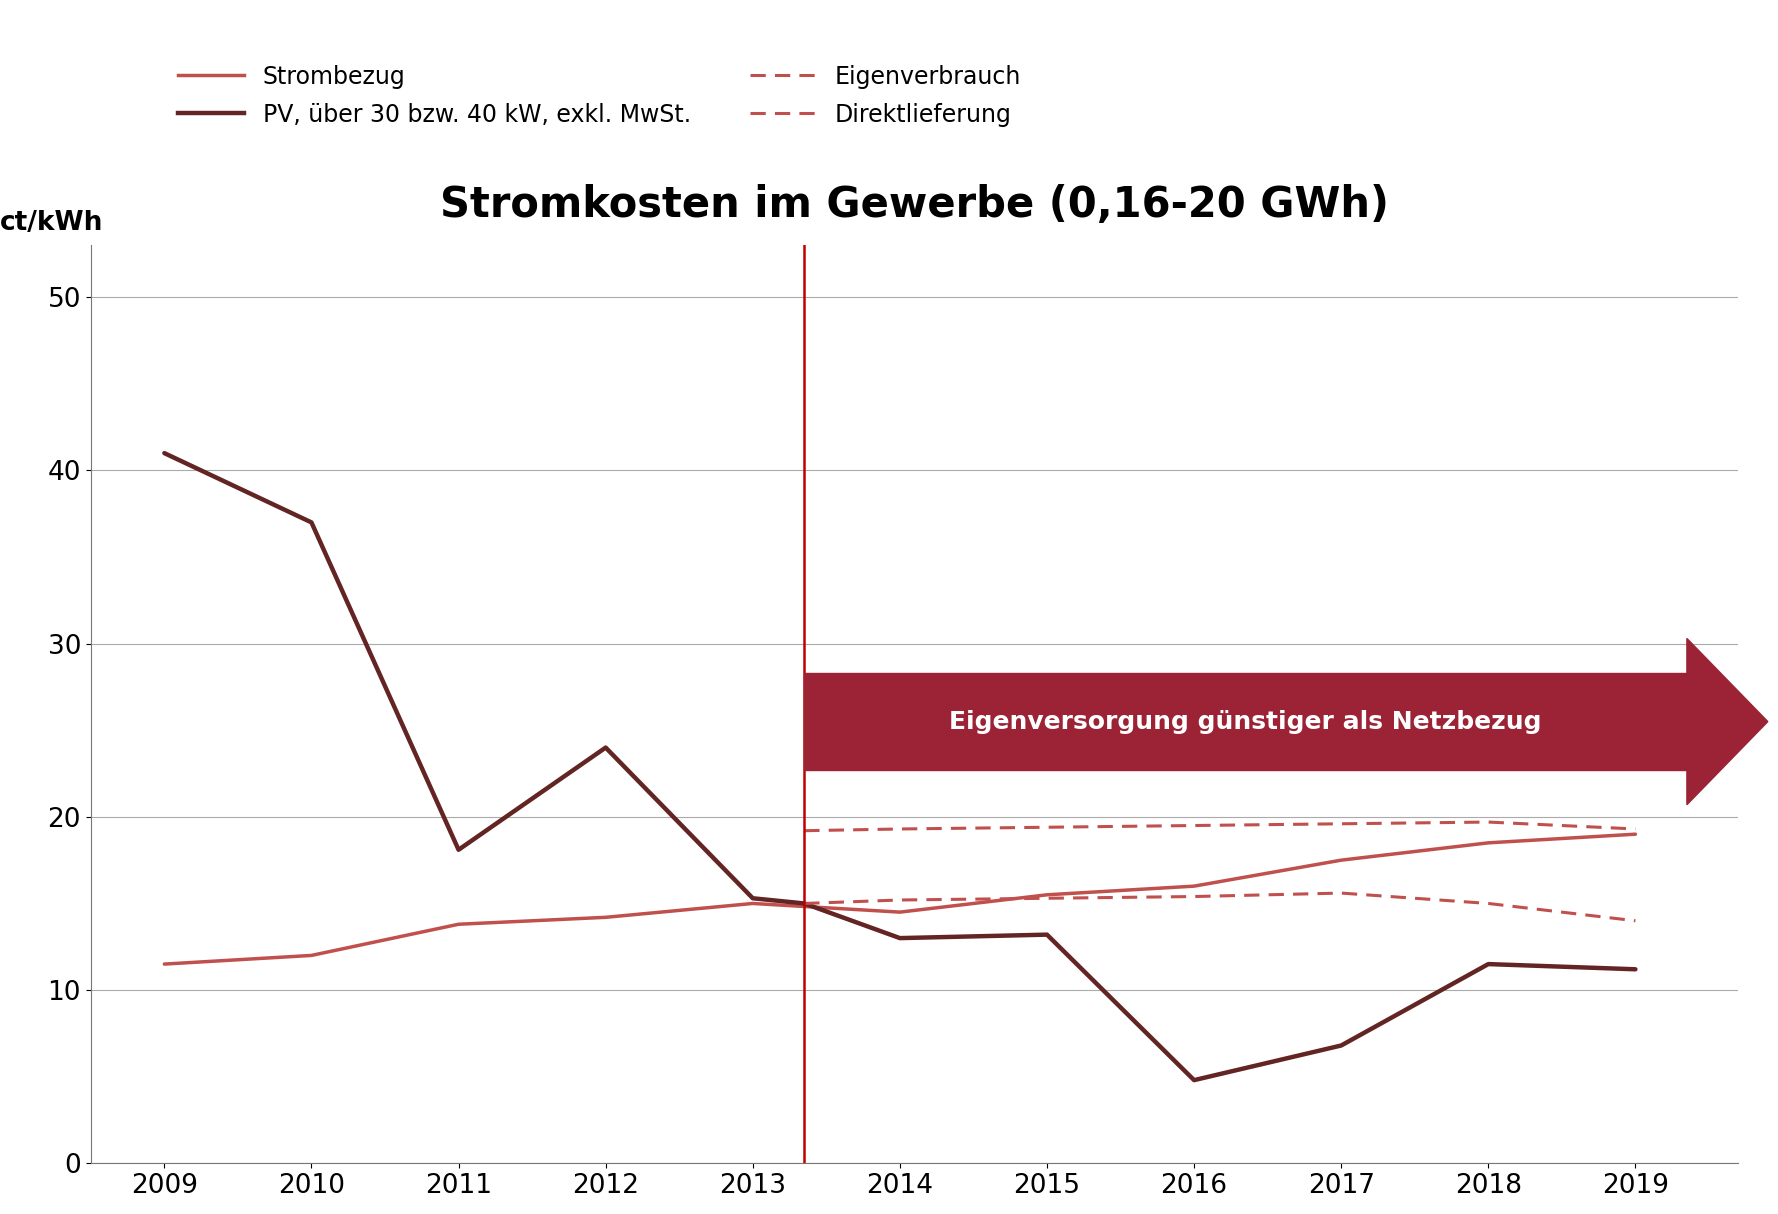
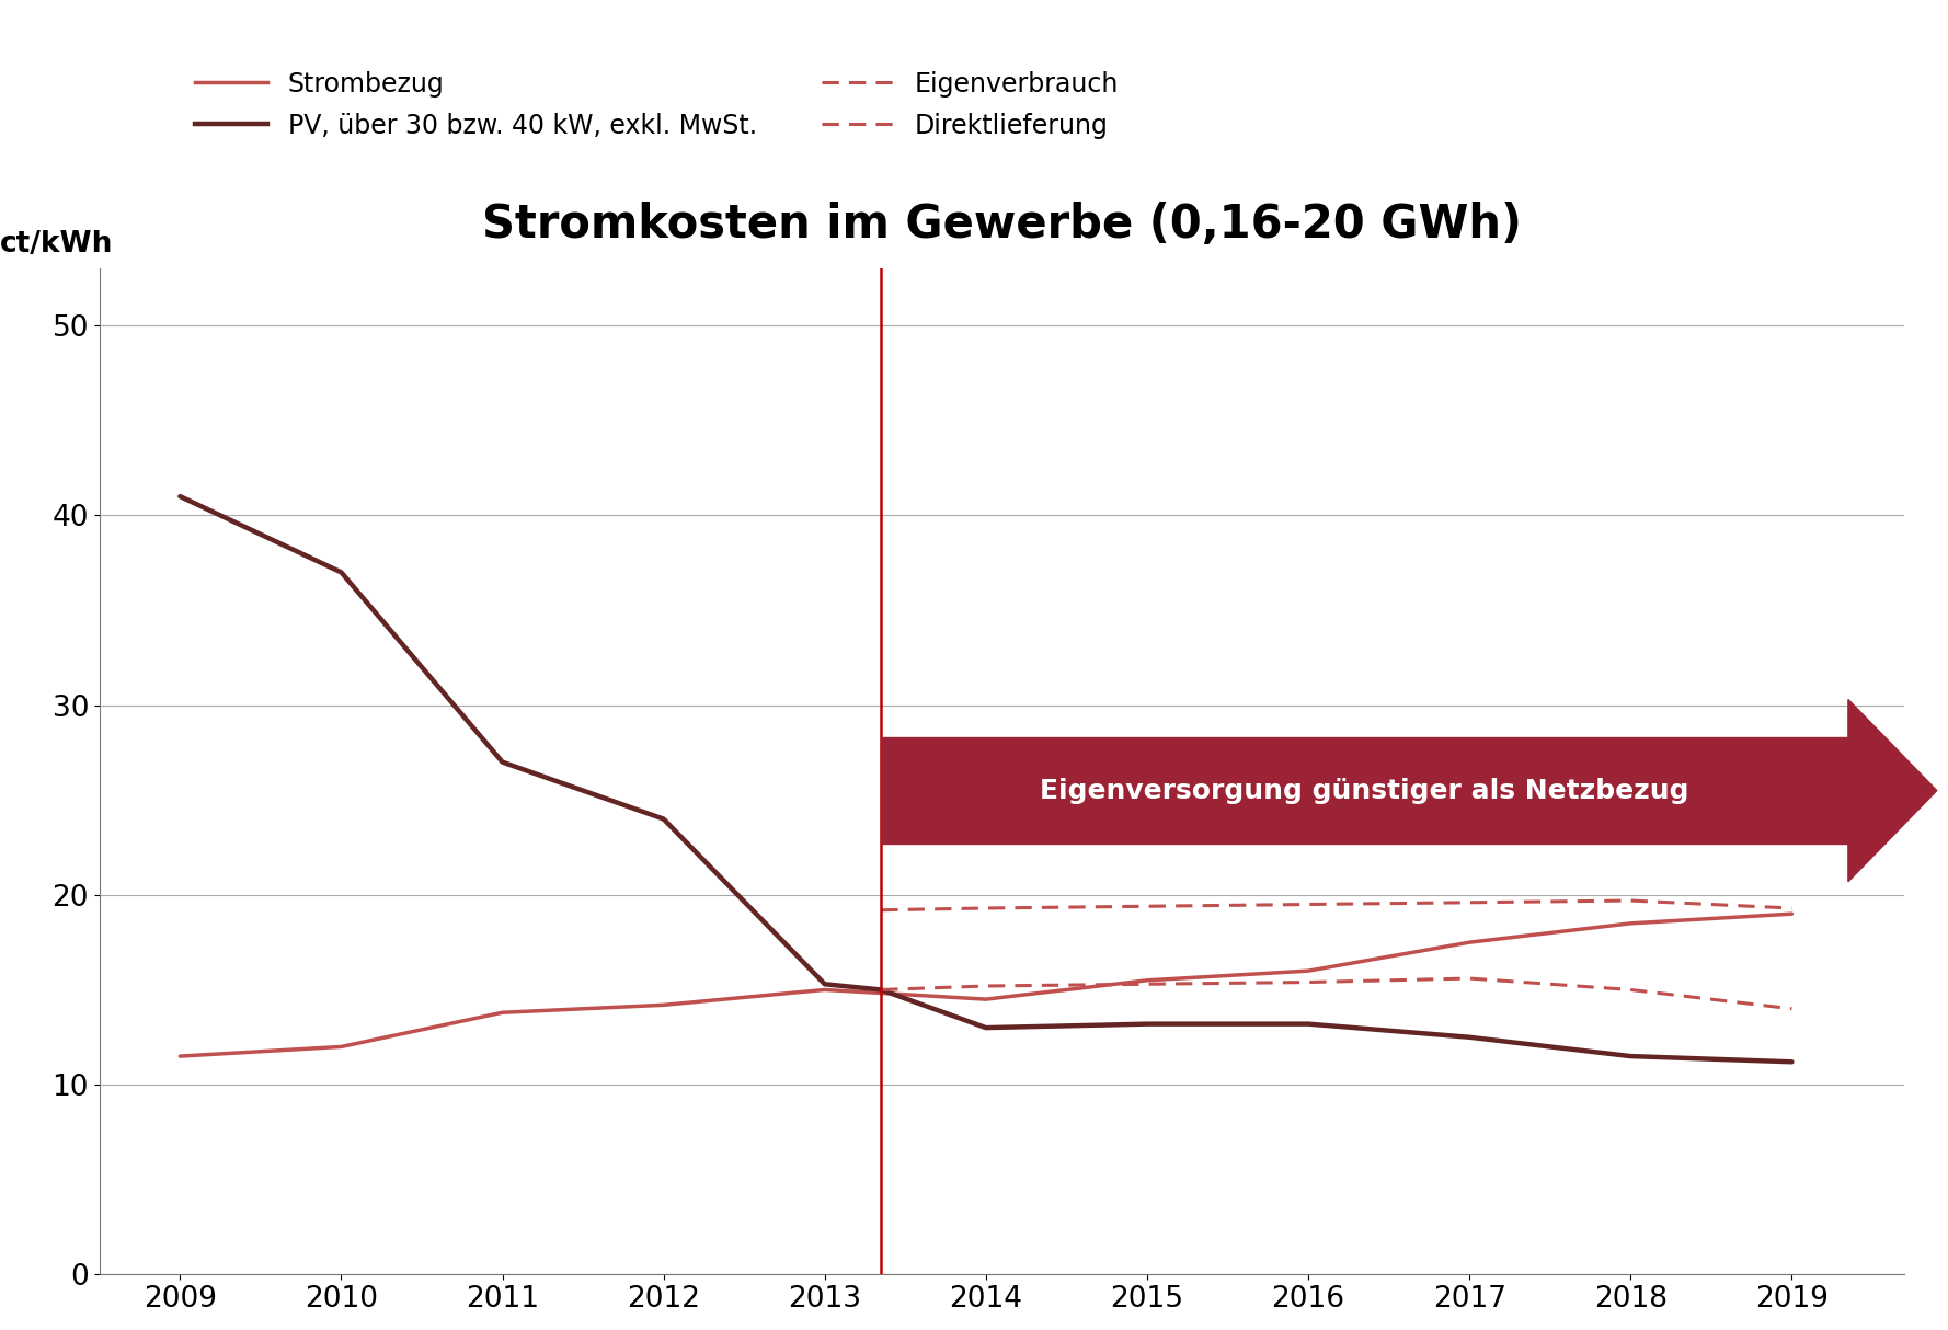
PV, über 30 bzw. 40 kW, exkl. MwSt./2011: 18.1 -> 27.0
PV, über 30 bzw. 40 kW, exkl. MwSt./2016: 4.8 -> 13.2
PV, über 30 bzw. 40 kW, exkl. MwSt./2017: 6.8 -> 12.5
